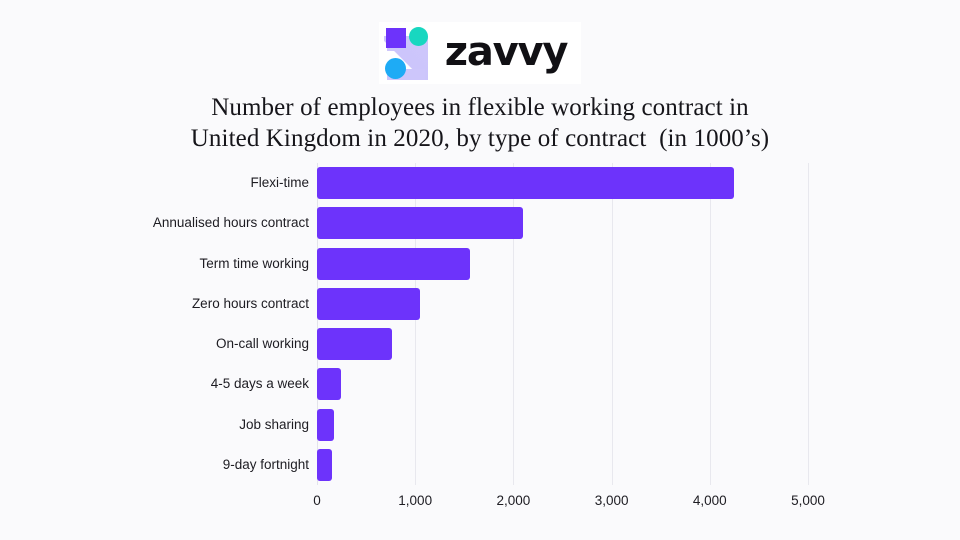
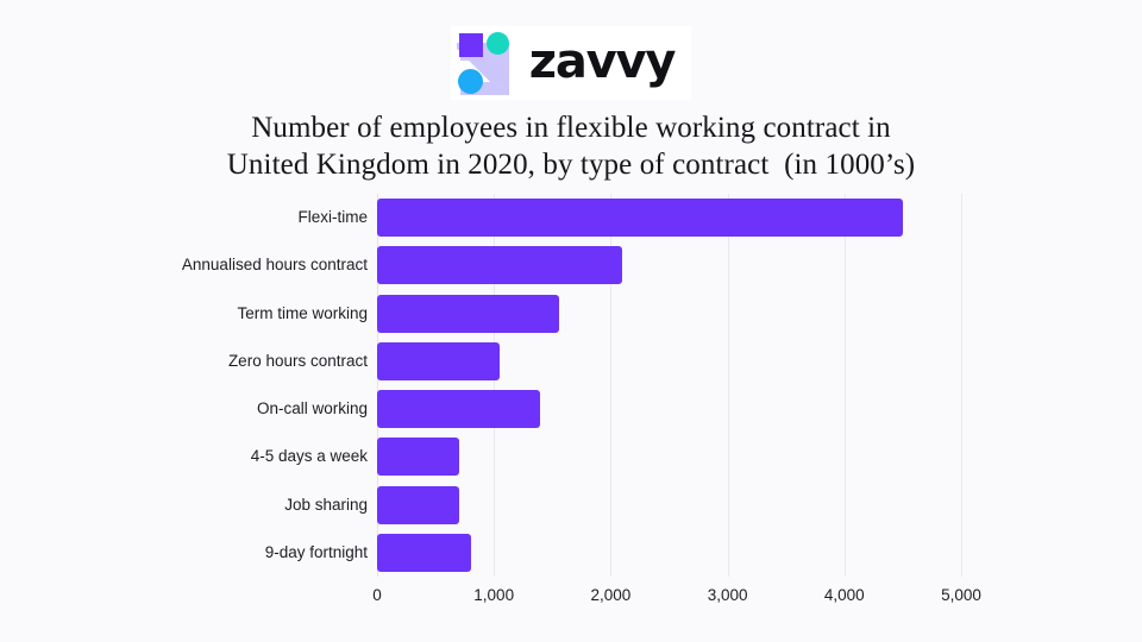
Flexi-time: 4200 -> 4500
On-call working: 800 -> 1400
4-5 days a week: 200 -> 700
Job sharing: 200 -> 700
9-day fortnight: 200 -> 800
